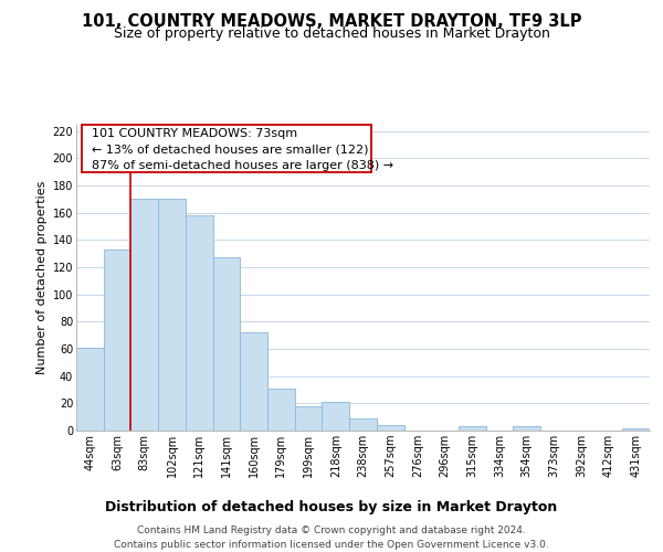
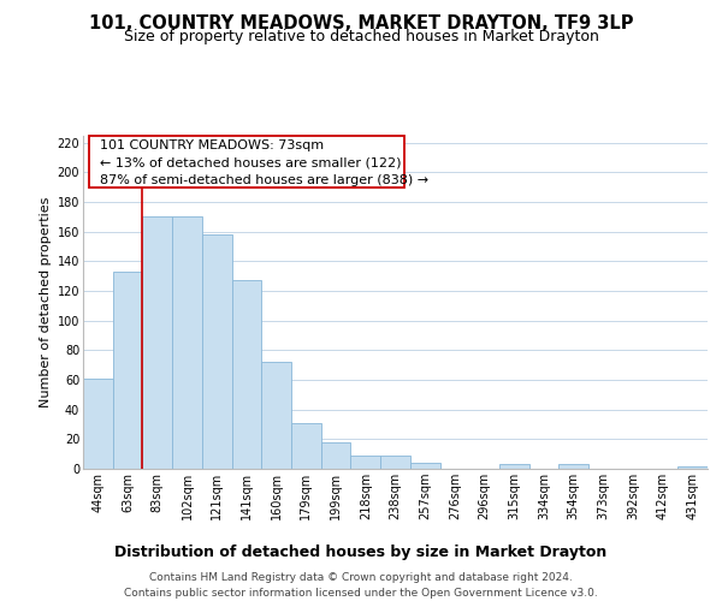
218sqm: 21 -> 9
